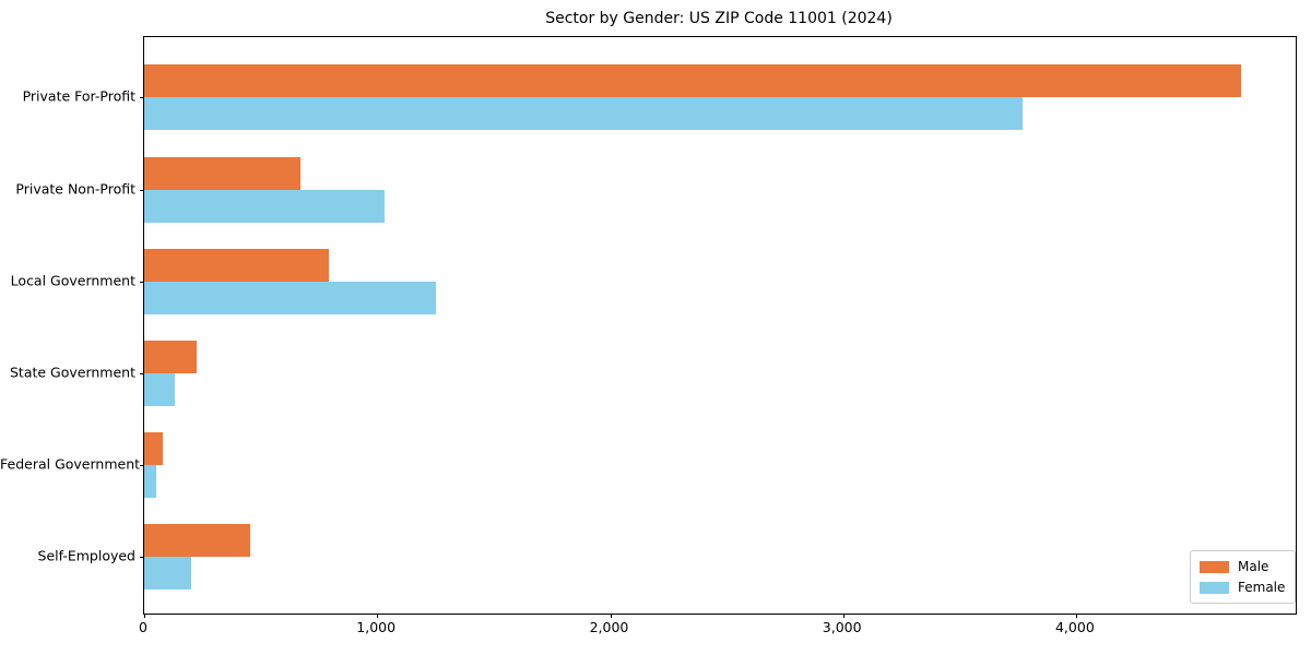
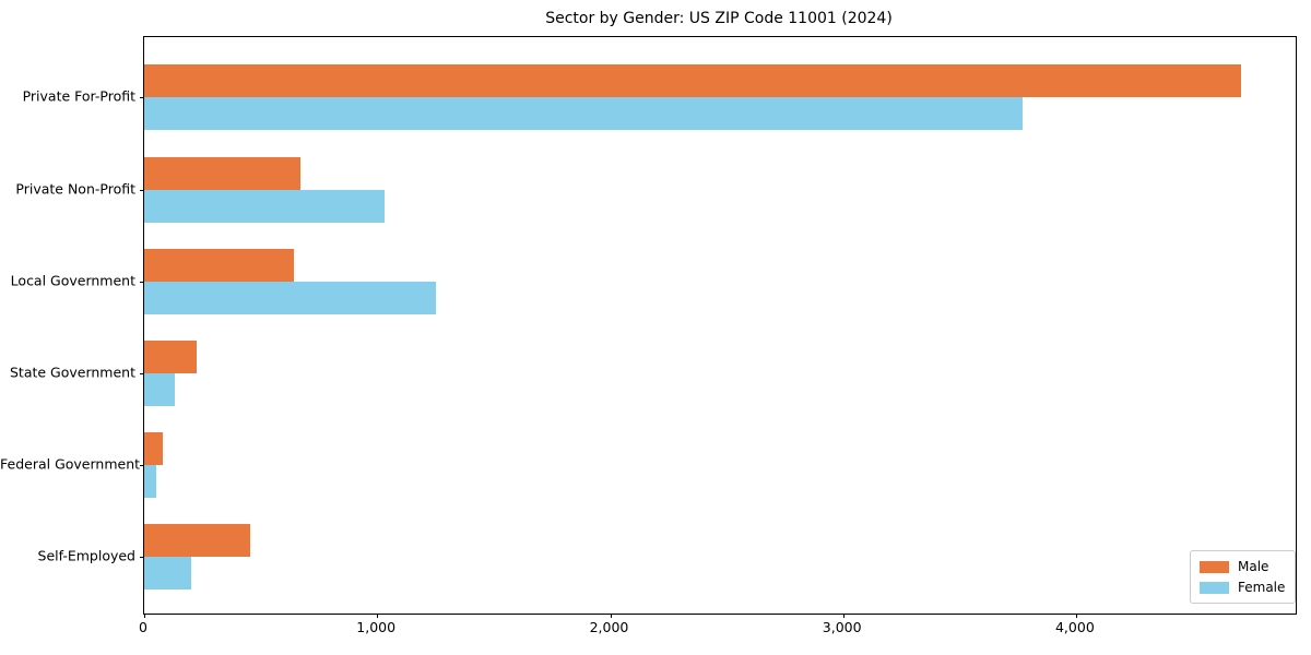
Male/Local Government: 790 -> 640
